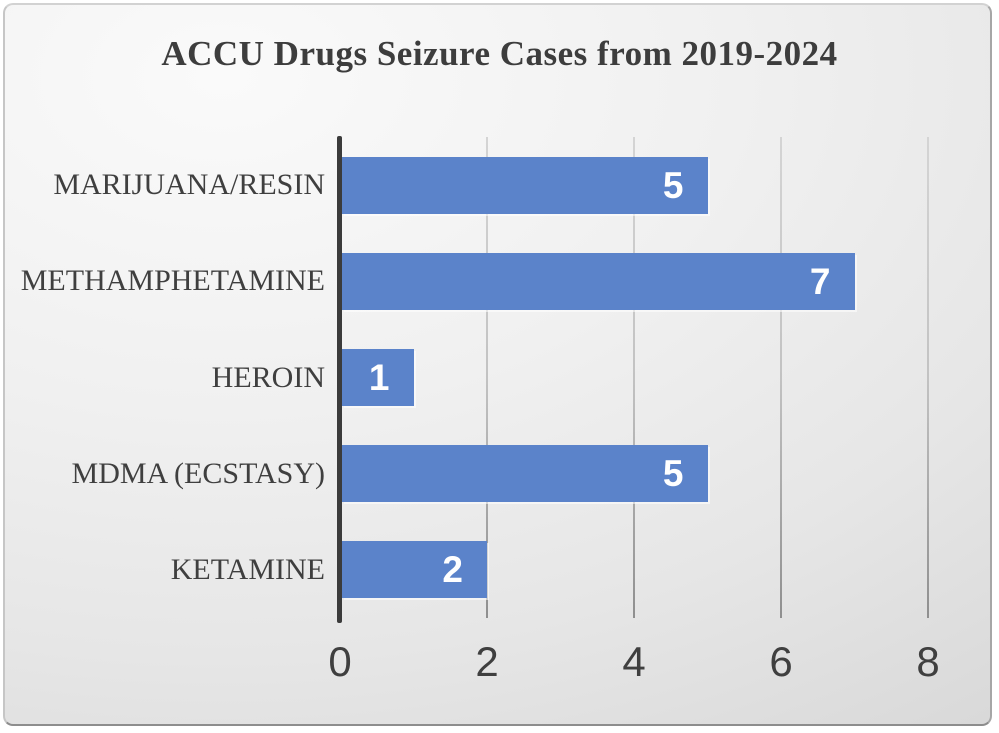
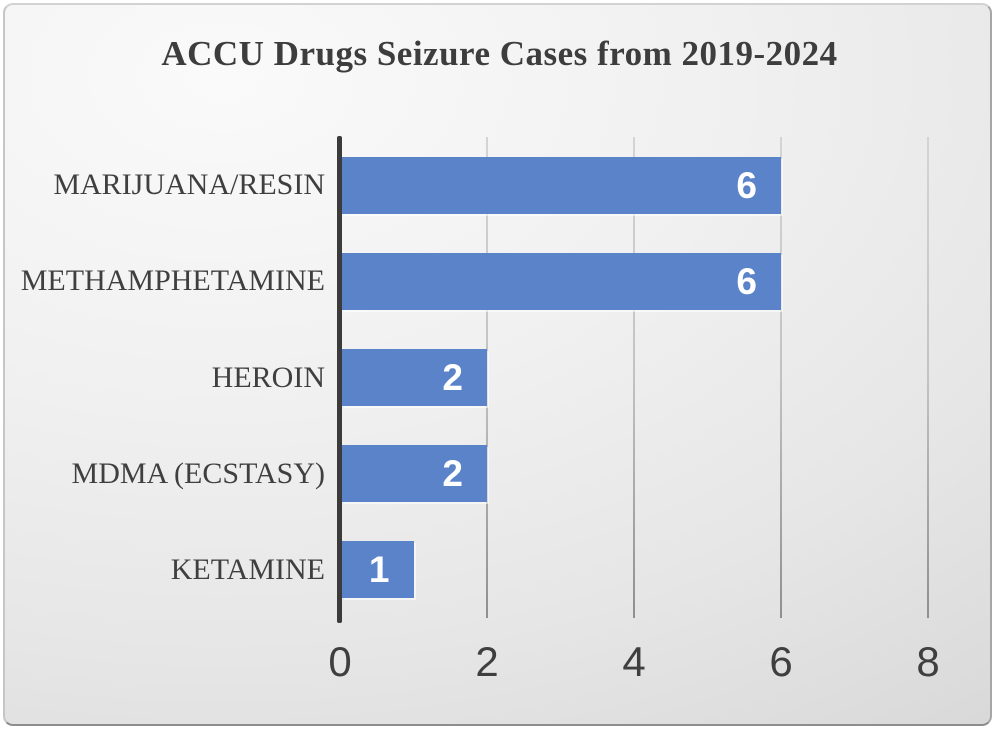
MARIJUANA/RESIN: 5 -> 6
METHAMPHETAMINE: 7 -> 6
HEROIN: 1 -> 2
MDMA (ECSTASY): 5 -> 2
KETAMINE: 2 -> 1
